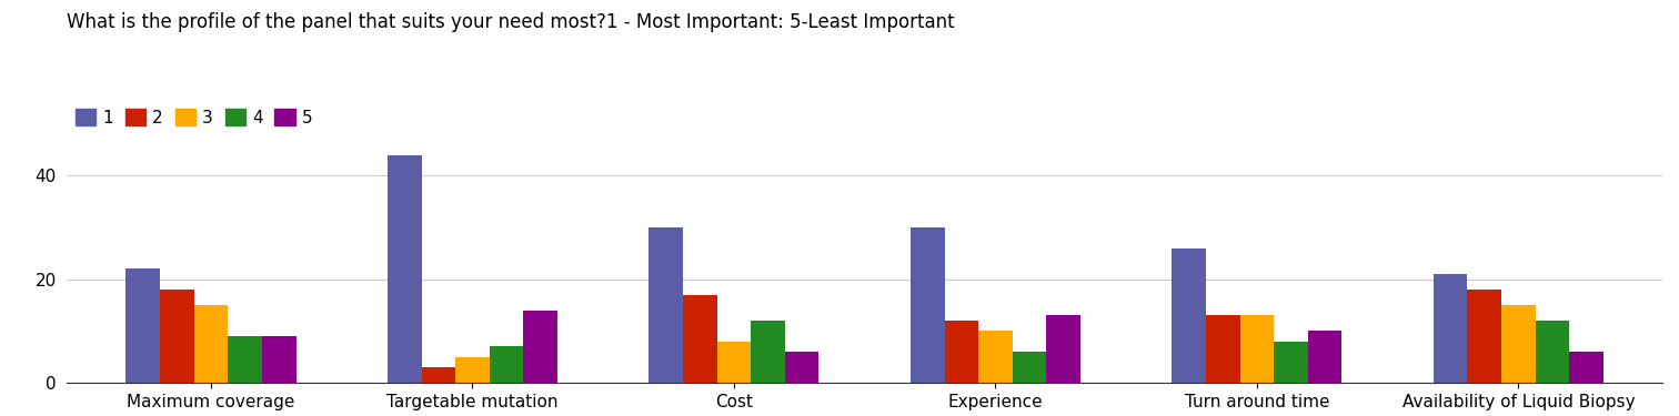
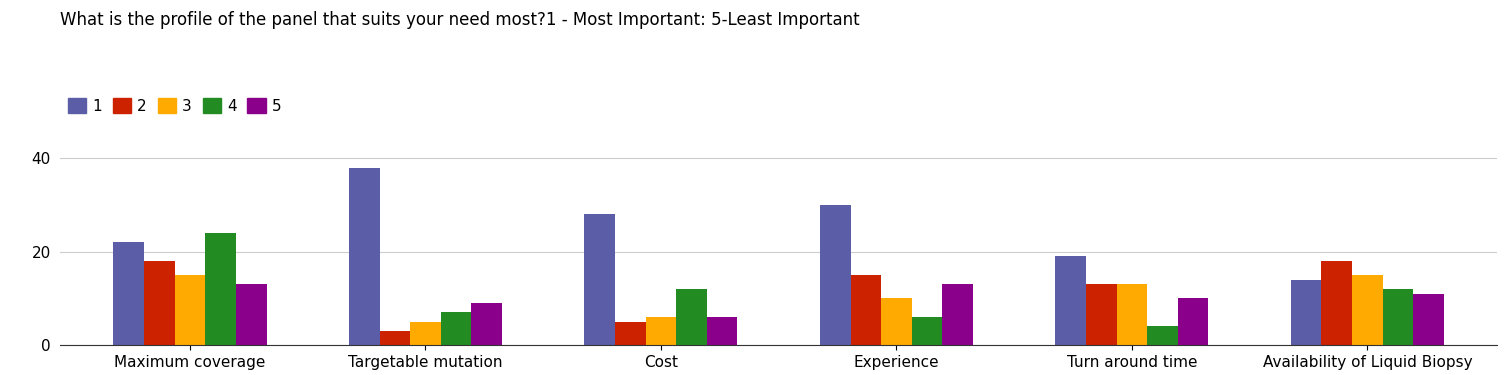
4/Maximum coverage: 9 -> 24
5/Maximum coverage: 9 -> 13
1/Targetable mutation: 44 -> 38
5/Targetable mutation: 14 -> 9
1/Cost: 30 -> 28
2/Cost: 17 -> 5
3/Cost: 8 -> 6
2/Experience: 12 -> 15
1/Turn around time: 26 -> 19
4/Turn around time: 8 -> 4
1/Availability of Liquid Biopsy: 21 -> 14
5/Availability of Liquid Biopsy: 6 -> 11
